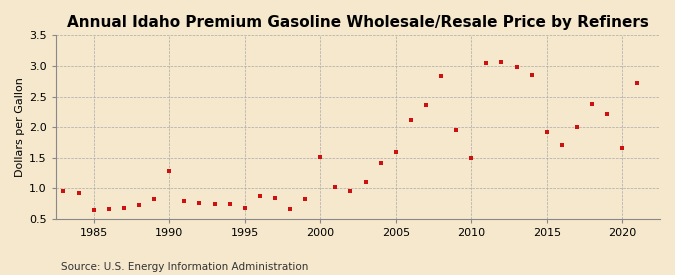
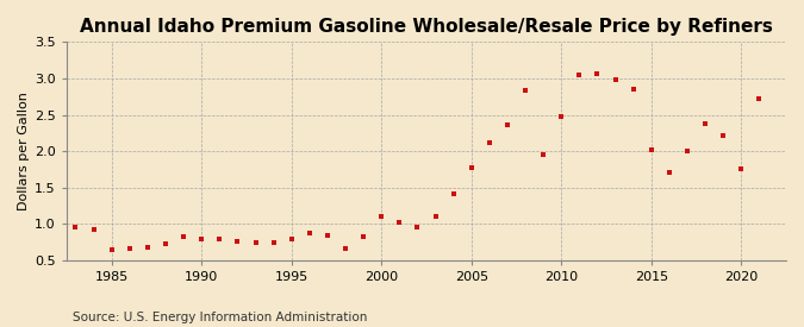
1990: 1.28 -> 0.79
1995: 0.68 -> 0.80
2000: 1.52 -> 1.10
2005: 1.60 -> 1.78
2010: 1.50 -> 2.47
2015: 1.92 -> 2.02
2020: 1.66 -> 1.76
